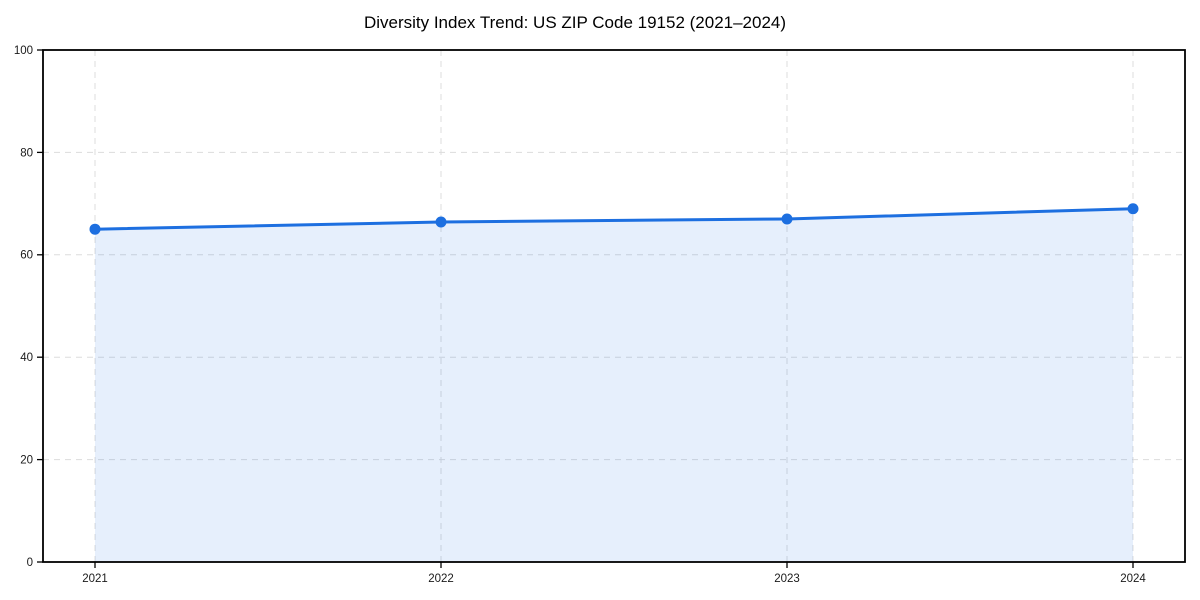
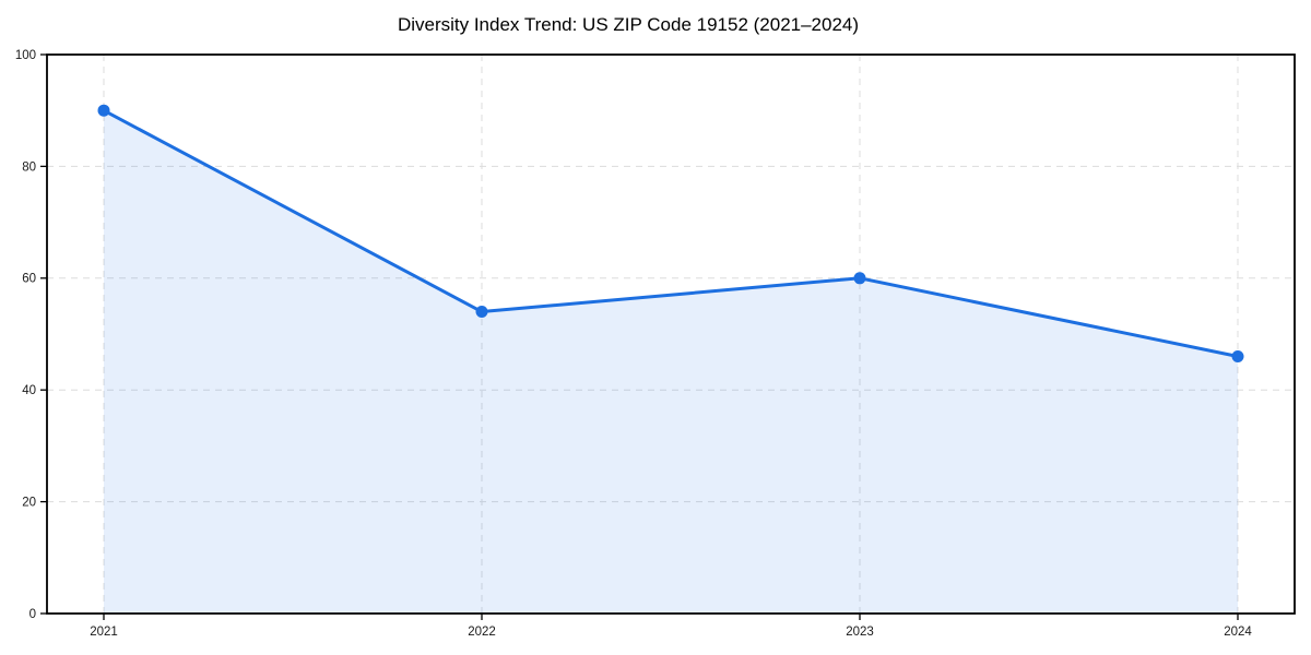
2021: 65 -> 90
2022: 66 -> 54
2023: 67 -> 60
2024: 69 -> 46
